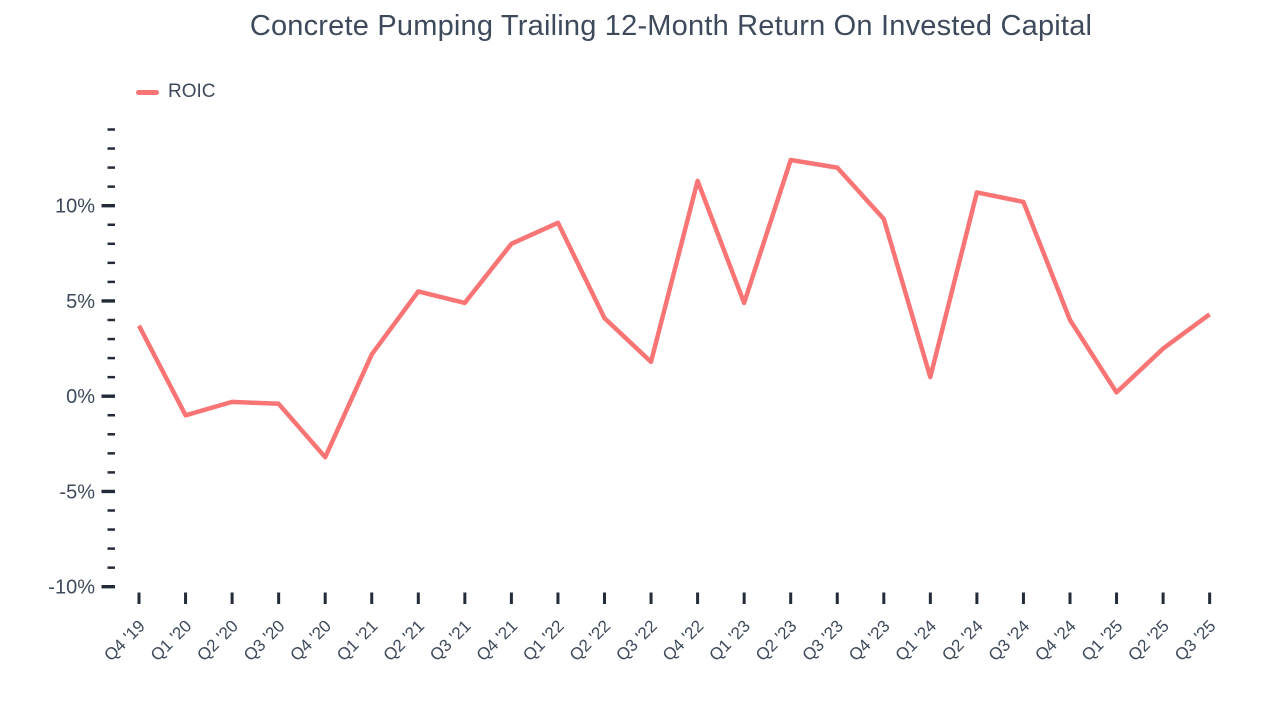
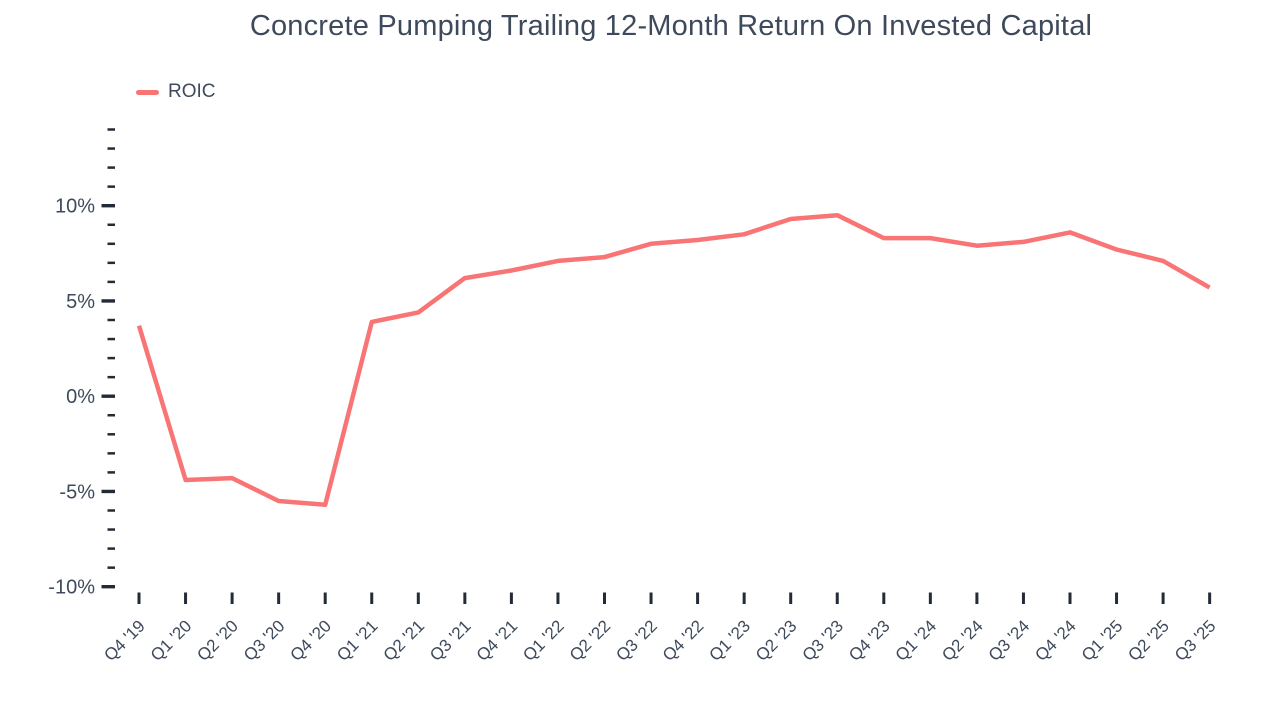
Q1 '20: -1.0% -> -4.4%
Q2 '20: -0.3% -> -4.3%
Q3 '20: -0.4% -> -5.5%
Q4 '20: -3.2% -> -5.7%
Q1 '21: 2.2% -> 3.9%
Q2 '21: 5.5% -> 4.4%
Q3 '21: 4.9% -> 6.2%
Q4 '21: 8.0% -> 6.6%
Q1 '22: 9.1% -> 7.1%
Q2 '22: 4.1% -> 7.3%
Q3 '22: 1.8% -> 8.0%
Q4 '22: 11.3% -> 8.2%
Q1 '23: 4.9% -> 8.5%
Q2 '23: 12.4% -> 9.3%
Q3 '23: 12.0% -> 9.5%
Q4 '23: 9.3% -> 8.3%
Q1 '24: 1.0% -> 8.3%
Q2 '24: 10.7% -> 7.9%
Q3 '24: 10.2% -> 8.1%
Q4 '24: 4.0% -> 8.6%
Q1 '25: 0.2% -> 7.7%
Q2 '25: 2.5% -> 7.1%
Q3 '25: 4.3% -> 5.7%
